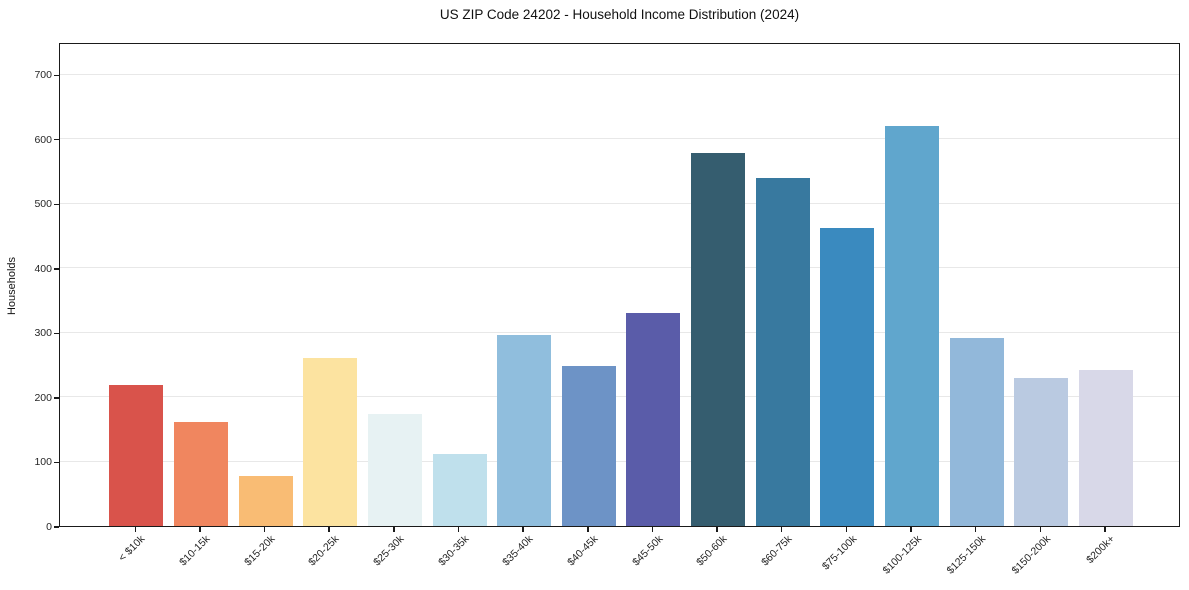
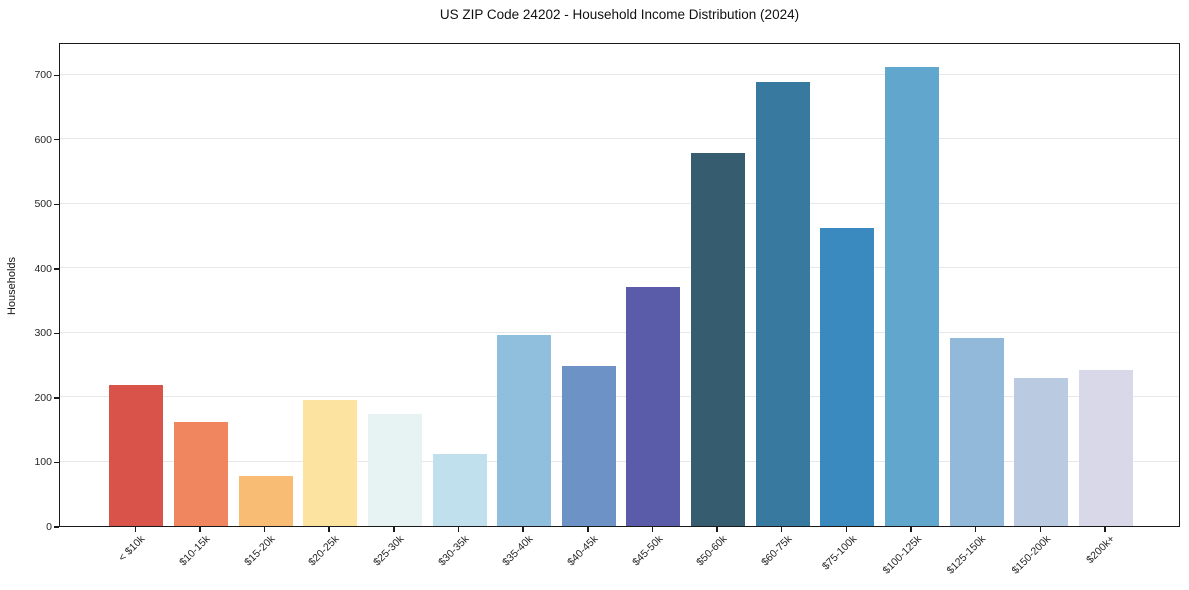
$20-25k: 260 -> 200
$45-50k: 330 -> 370
$60-75k: 540 -> 690
$100-125k: 620 -> 710
